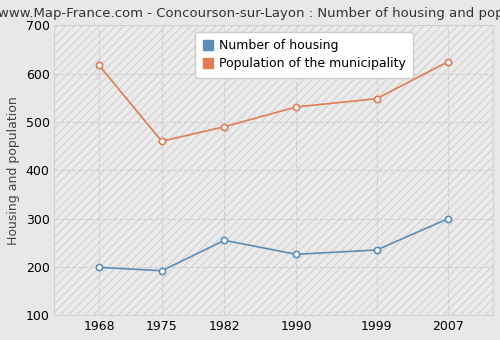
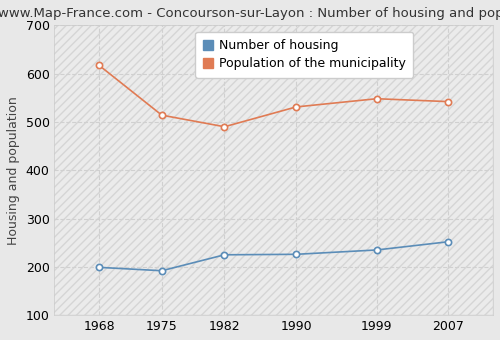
Population of the municipality/1975: 460 -> 514
Number of housing/1982: 255 -> 225
Number of housing/2007: 300 -> 252
Population of the municipality/2007: 625 -> 542
